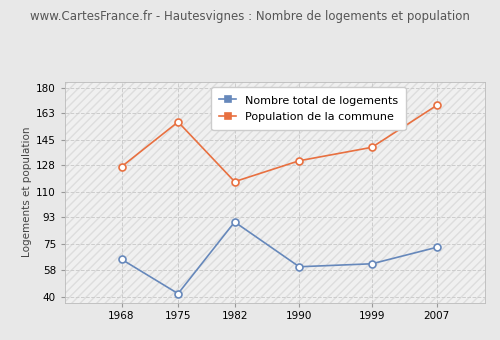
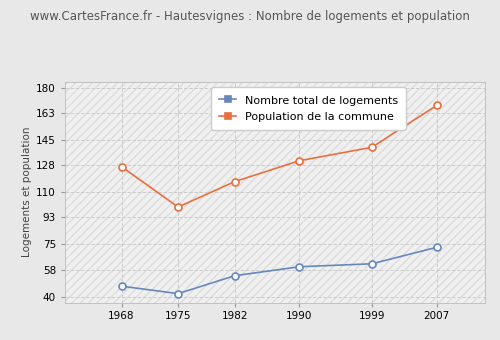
Nombre total de logements/1968: 65 -> 47
Population de la commune/1975: 157 -> 100
Nombre total de logements/1982: 90 -> 54
